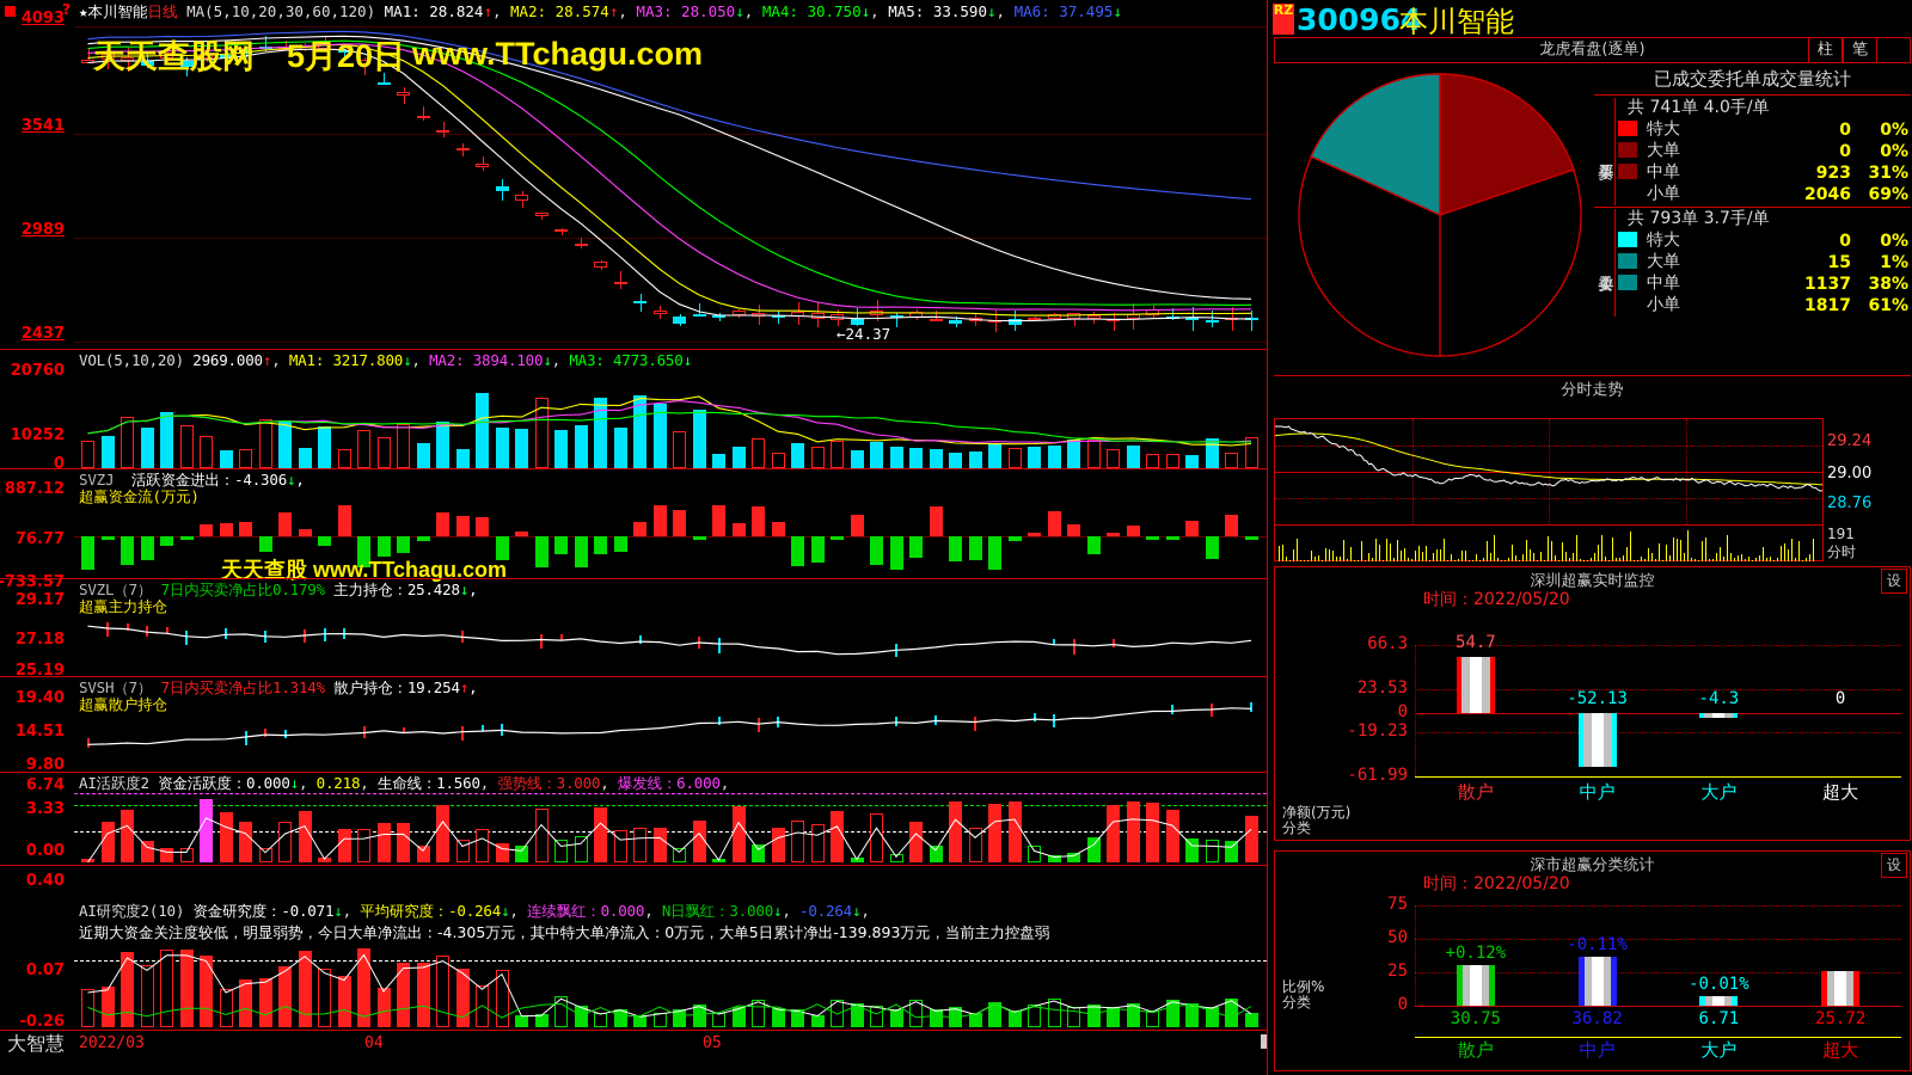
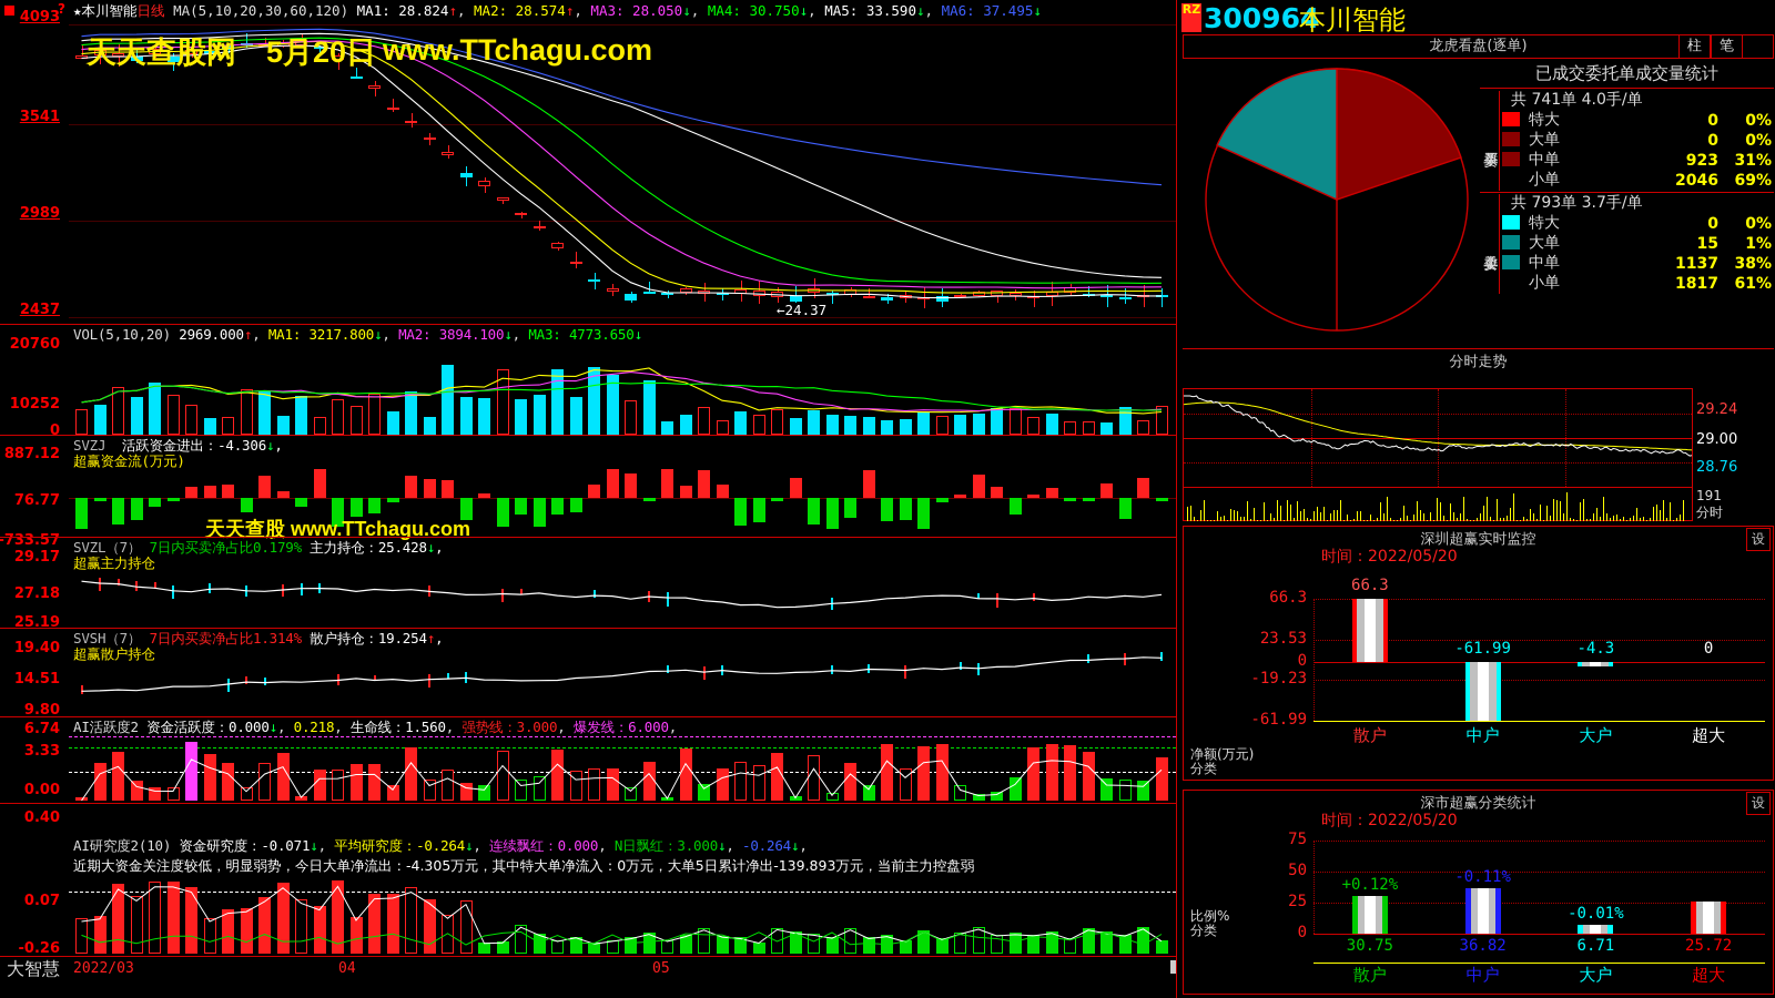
深圳超赢实时监控/散户: 54.7 -> 66.3
深圳超赢实时监控/中户: -52.13 -> -61.99
